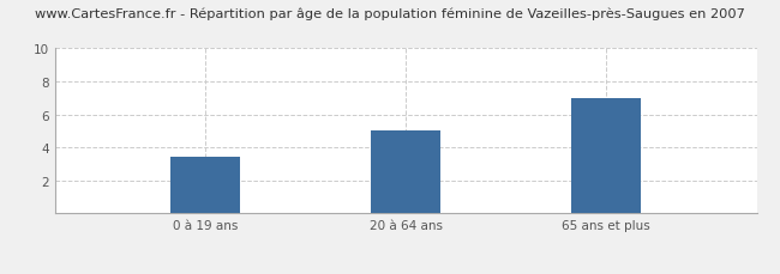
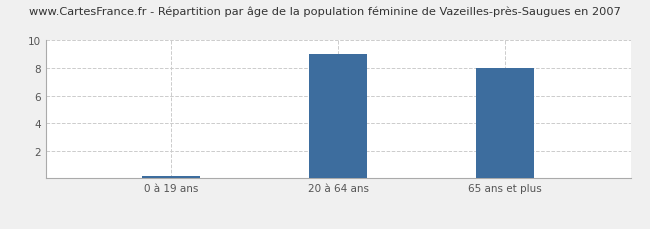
0 à 19 ans: 3.4 -> 0.2
20 à 64 ans: 5.0 -> 9.0
65 ans et plus: 7.0 -> 8.0
